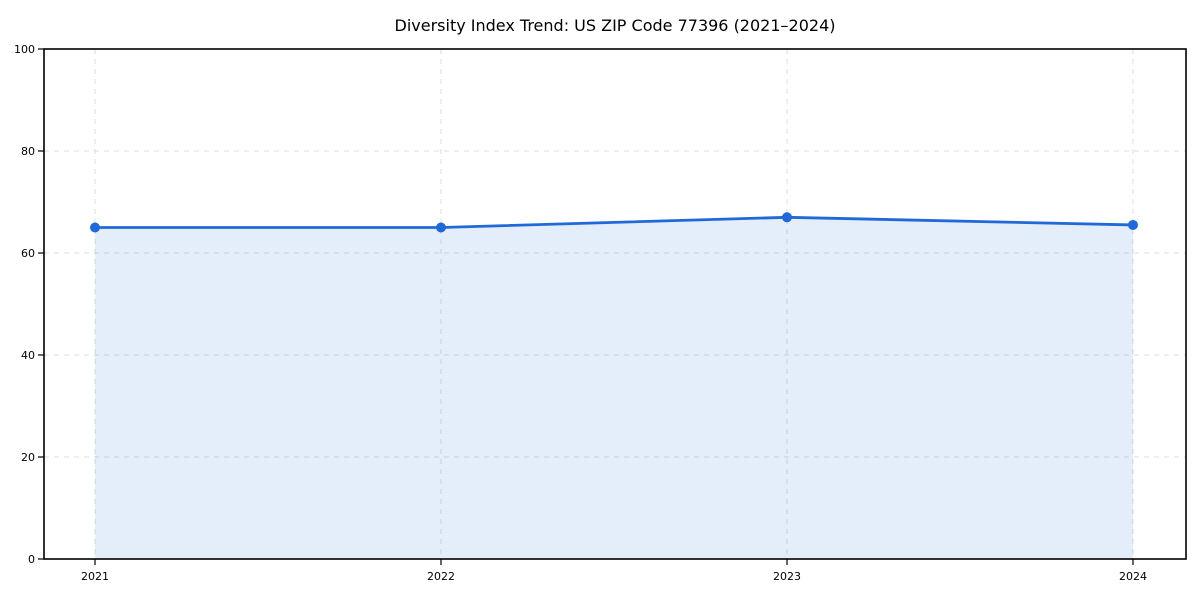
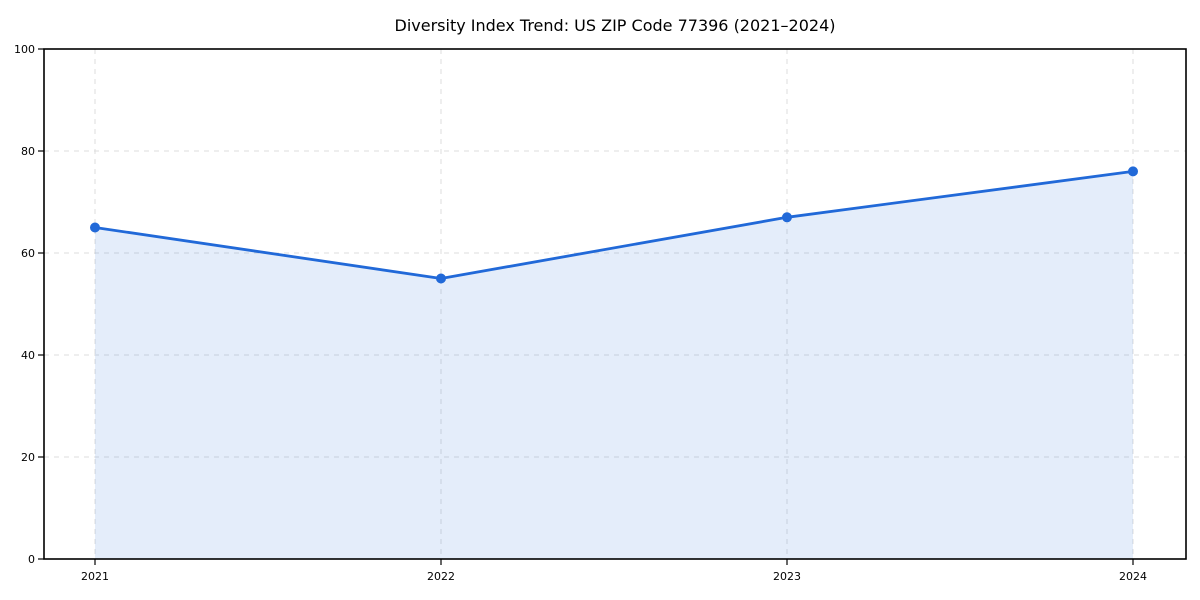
2022: 65 -> 55
2024: 66 -> 76
